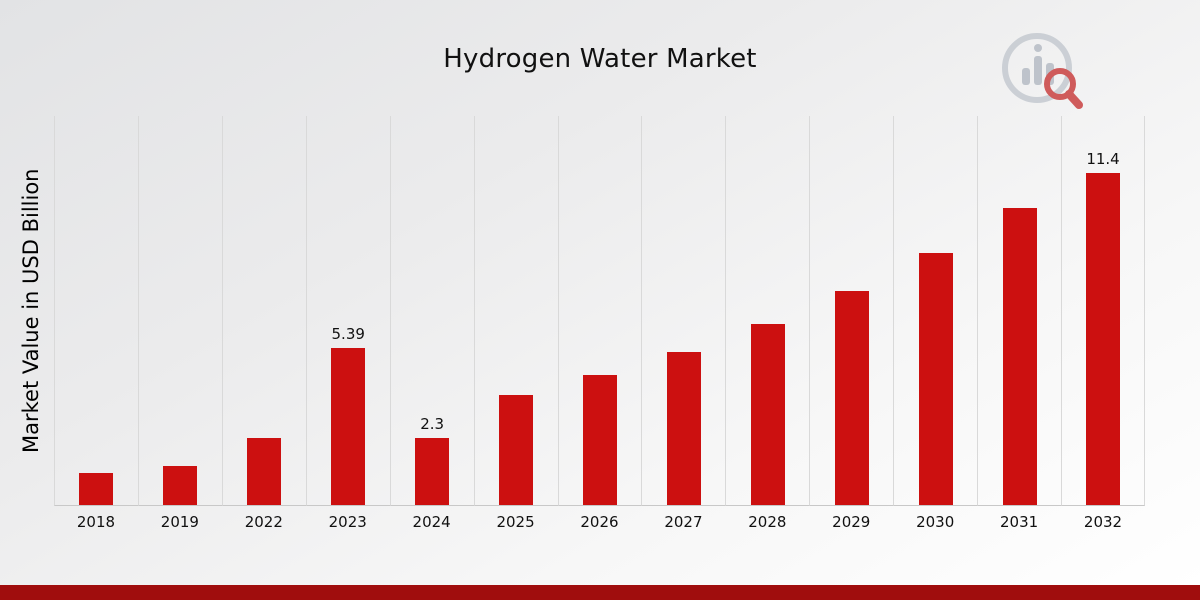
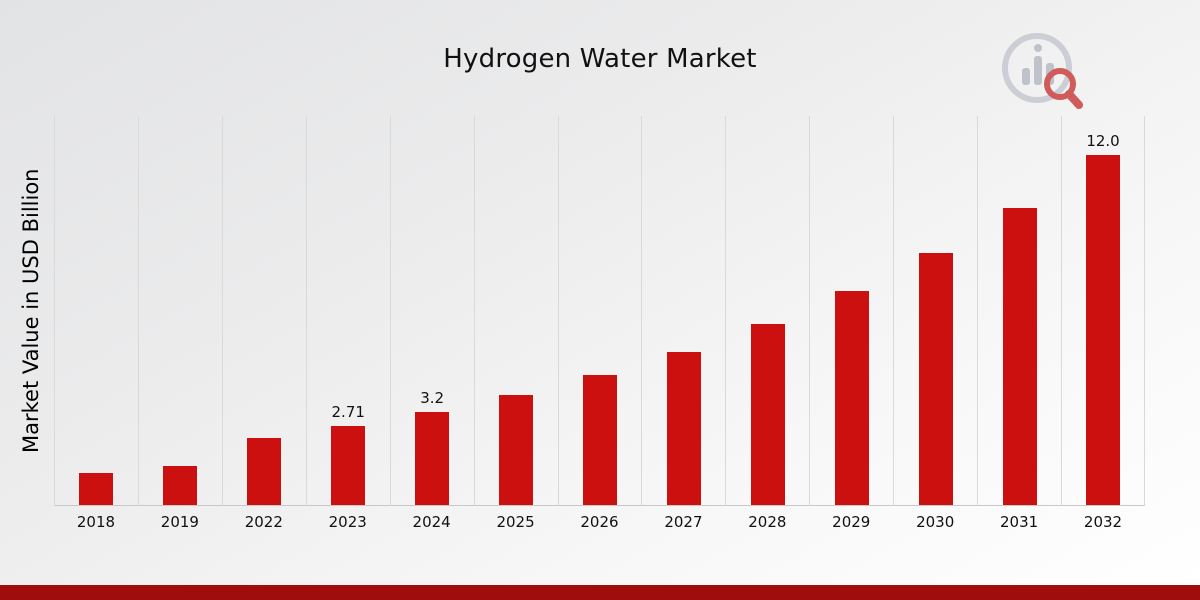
2023: 5.39 -> 2.71
2024: 2.3 -> 3.2
2032: 11.4 -> 12.0
